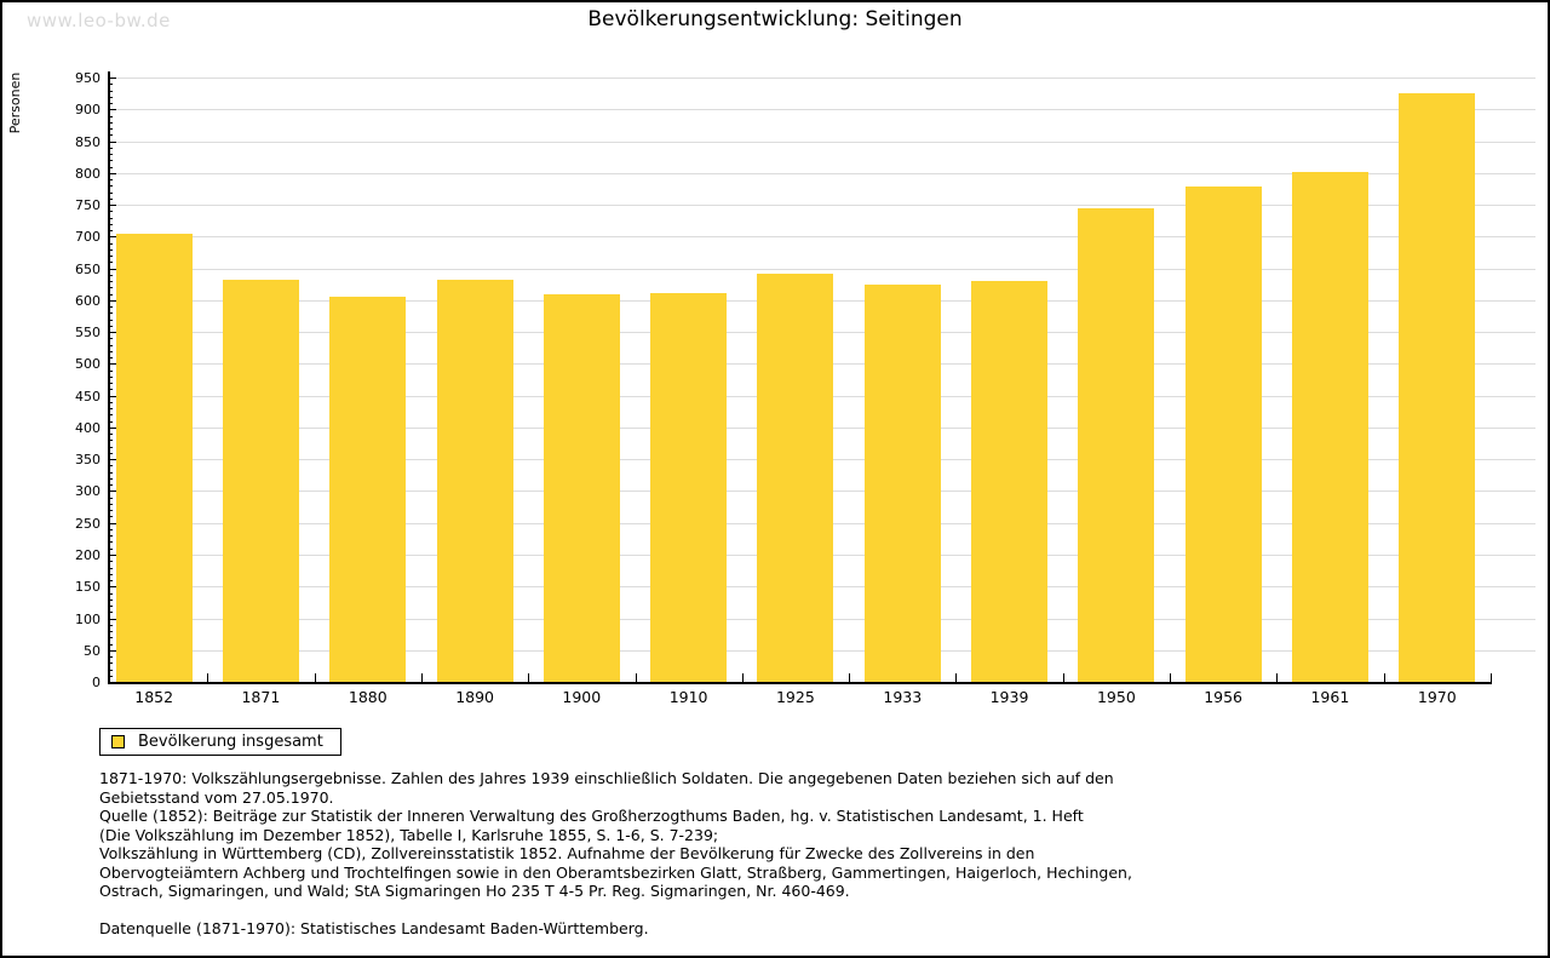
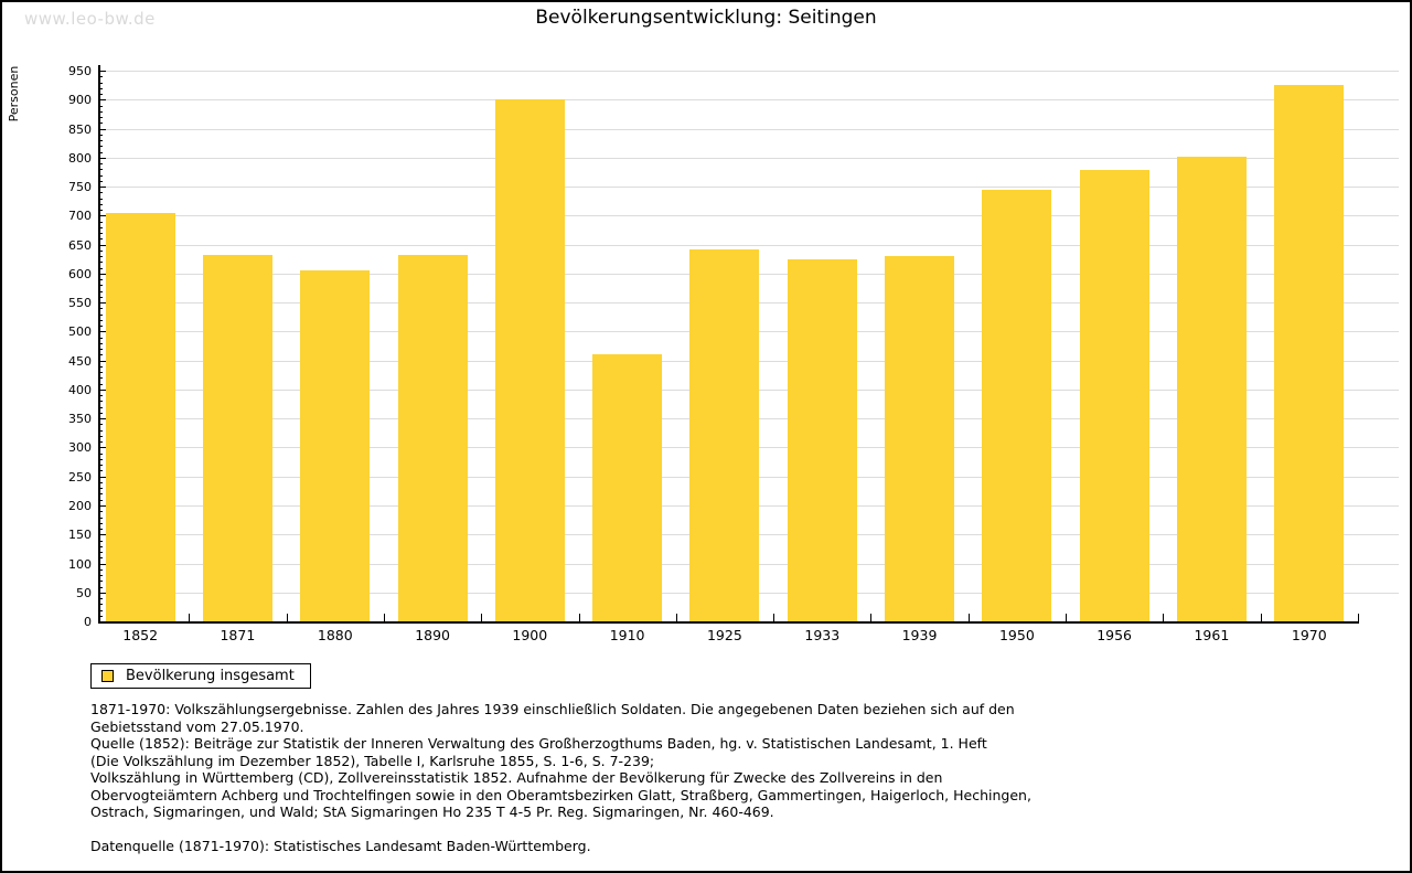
1900: 610 -> 900
1910: 610 -> 460
